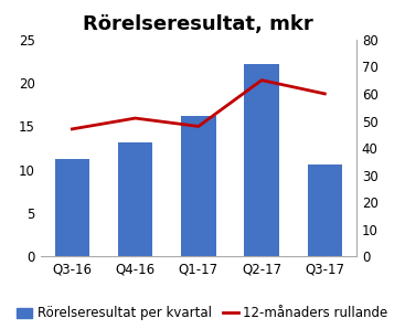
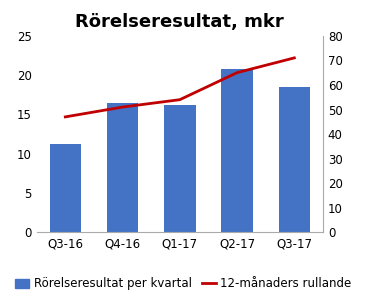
Rörelseresultat per kvartal/Q4-16: 13.2 -> 16.4
12-månaders rullande/Q1-17: 48 -> 54
Rörelseresultat per kvartal/Q2-17: 22.2 -> 20.8
Rörelseresultat per kvartal/Q3-17: 10.6 -> 18.5
12-månaders rullande/Q3-17: 60 -> 71
